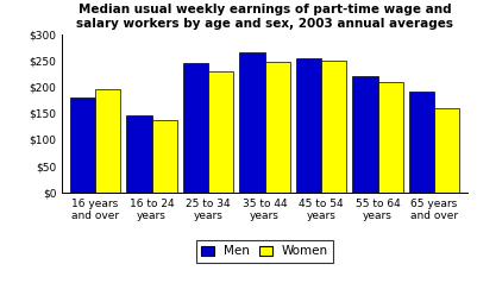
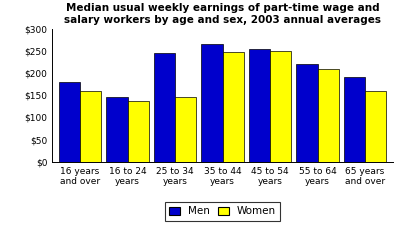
Women/16 years and over: $195 -> $160
Women/25 to 34 years: $230 -> $145
